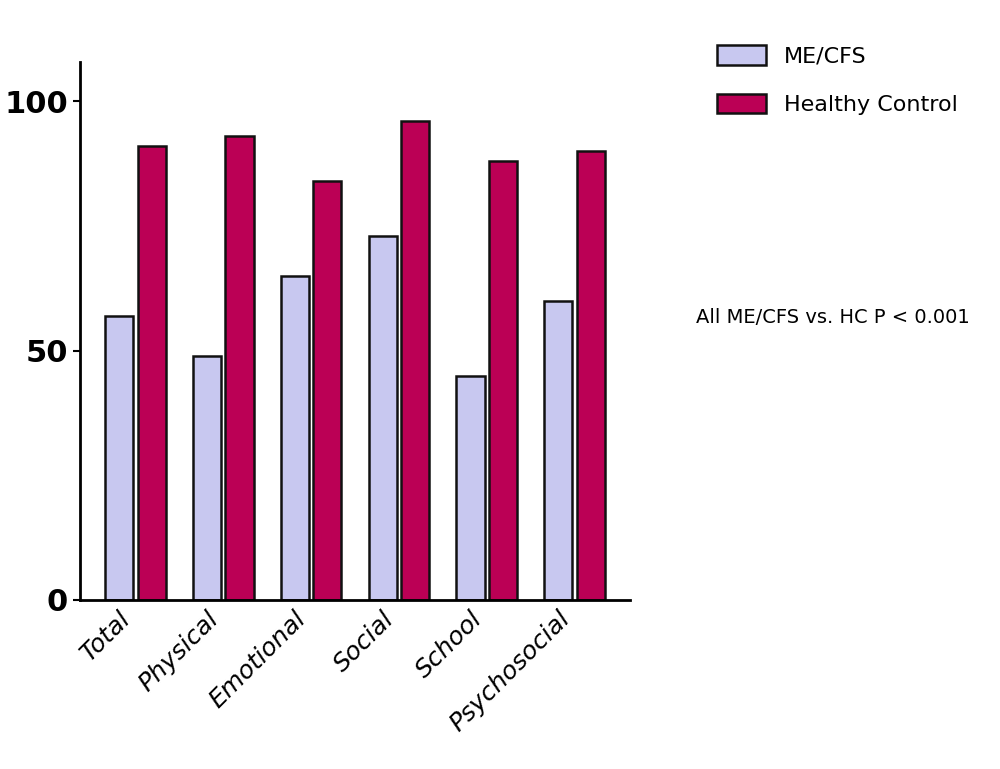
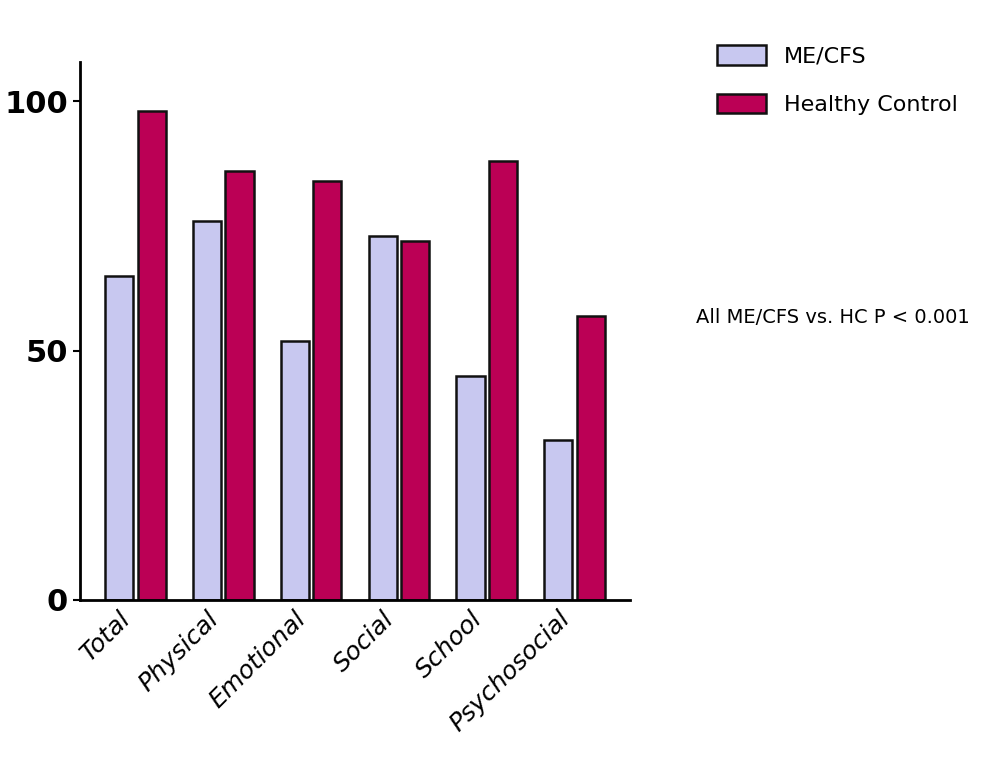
ME/CFS/Total: 57 -> 65
Healthy Control/Total: 91 -> 98
ME/CFS/Physical: 49 -> 76
Healthy Control/Physical: 93 -> 86
ME/CFS/Emotional: 65 -> 52
Healthy Control/Social: 96 -> 72
ME/CFS/Psychosocial: 60 -> 32
Healthy Control/Psychosocial: 90 -> 57
